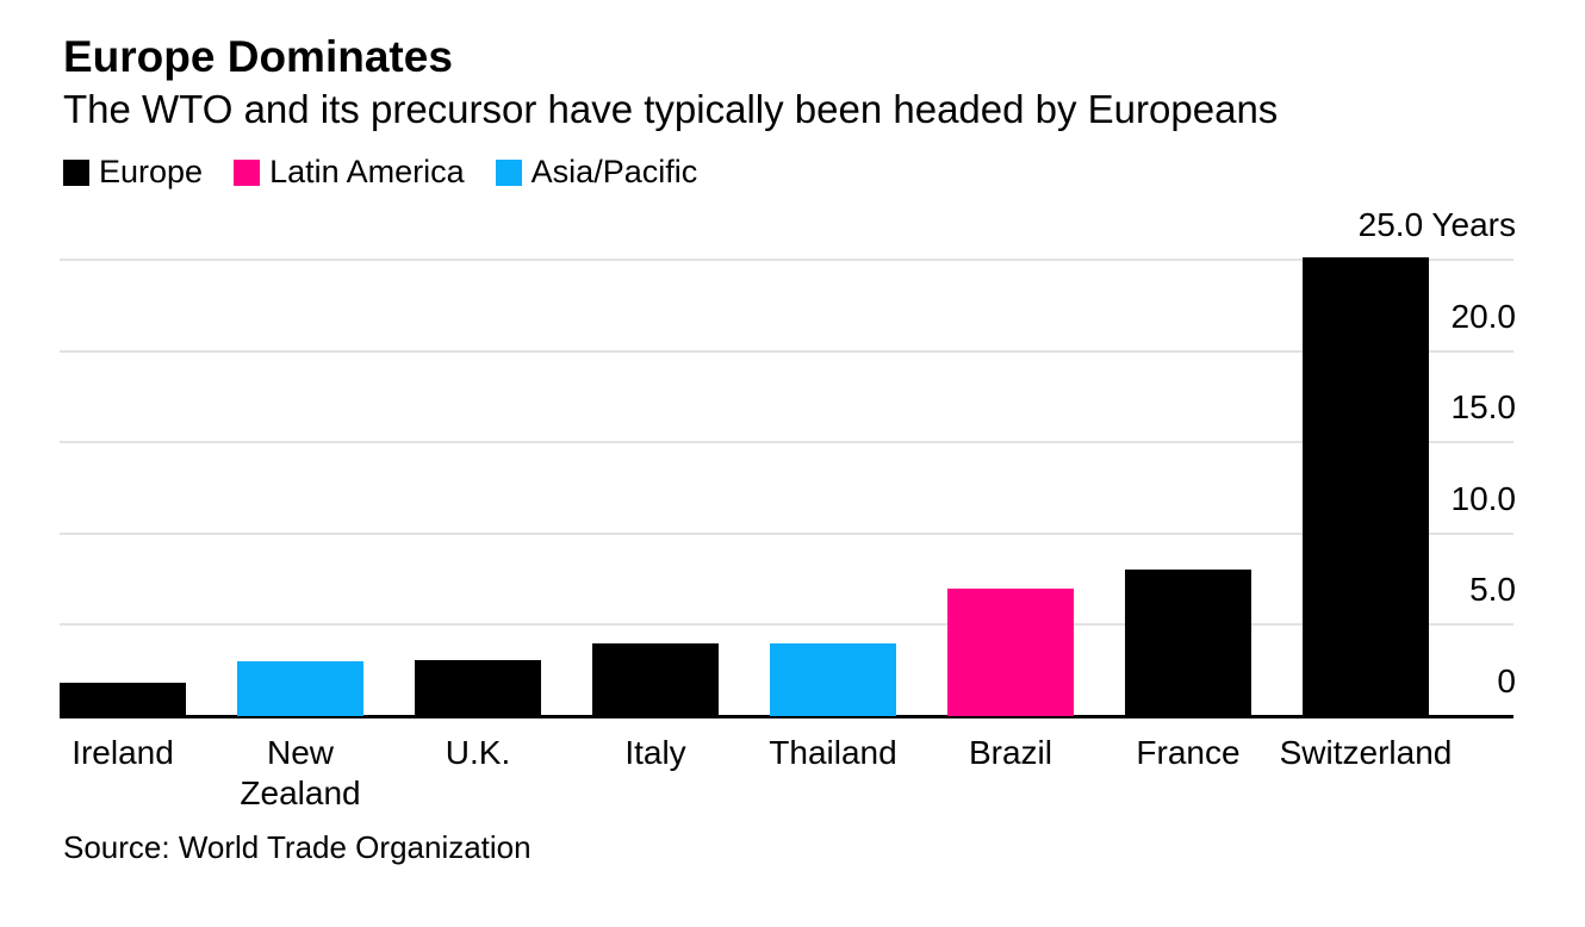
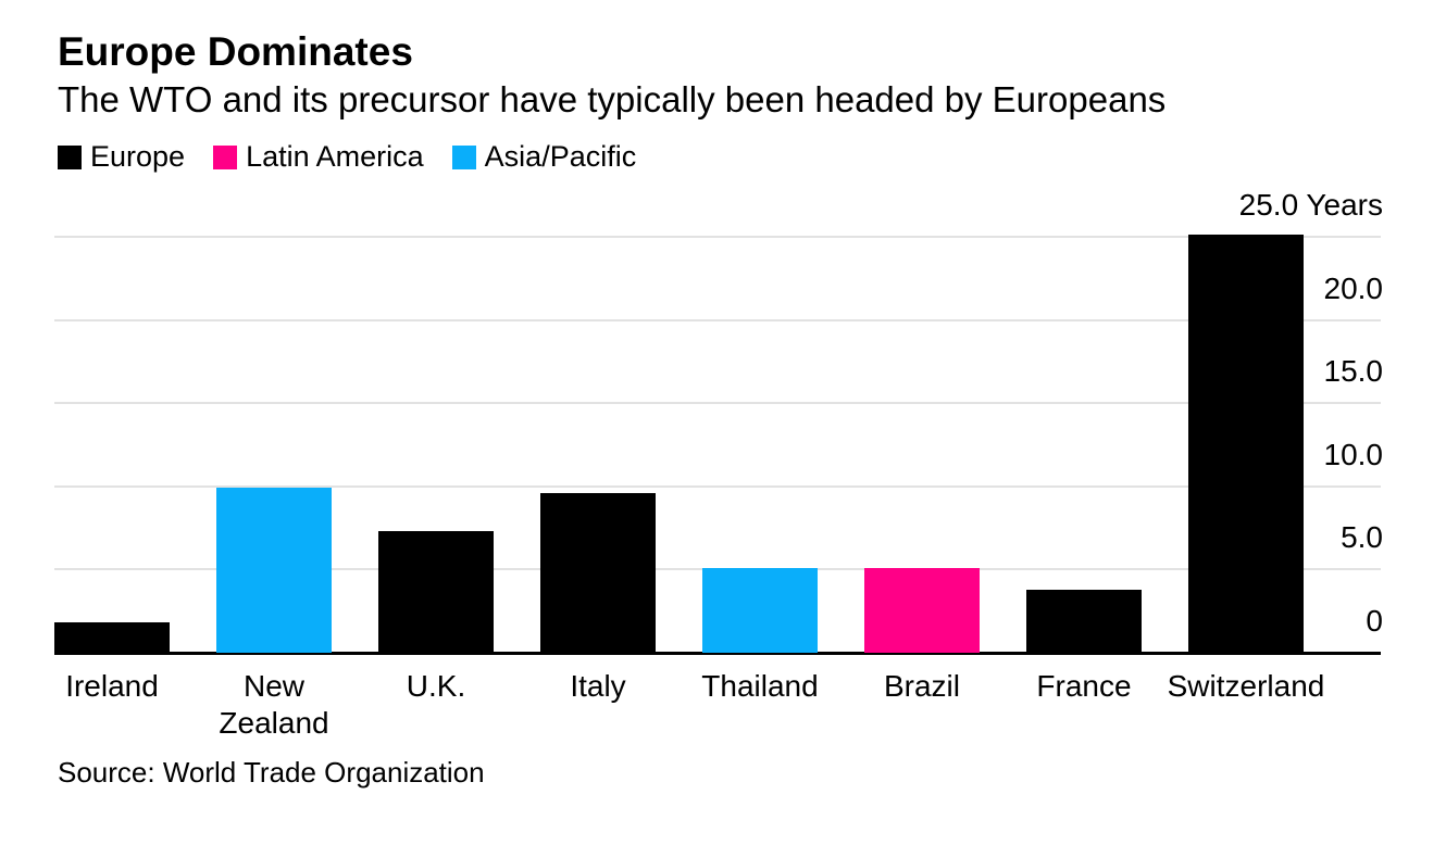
New Zealand: 3.0 -> 9.9
U.K.: 3.1 -> 7.3
Italy: 4.0 -> 9.6
Thailand: 4.0 -> 5.1
Brazil: 7.0 -> 5.1
France: 8.0 -> 3.8
